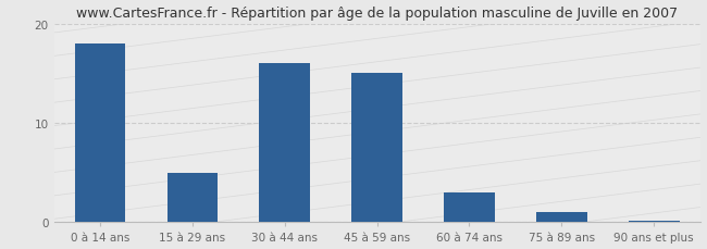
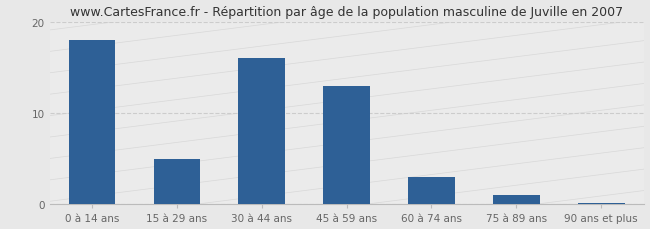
45 à 59 ans: 15.0 -> 13.0
